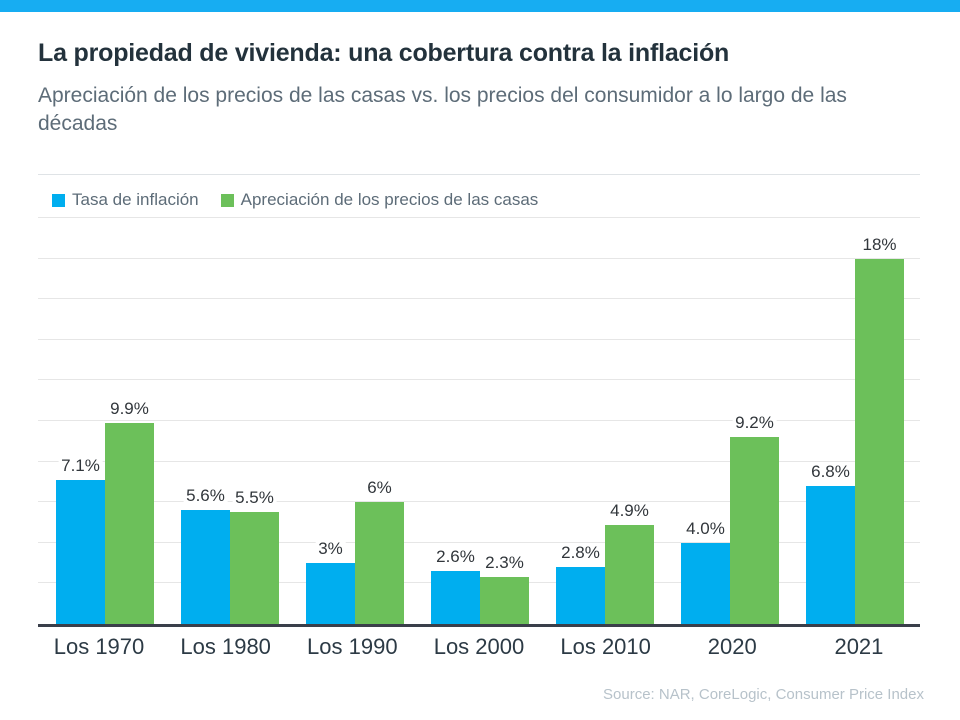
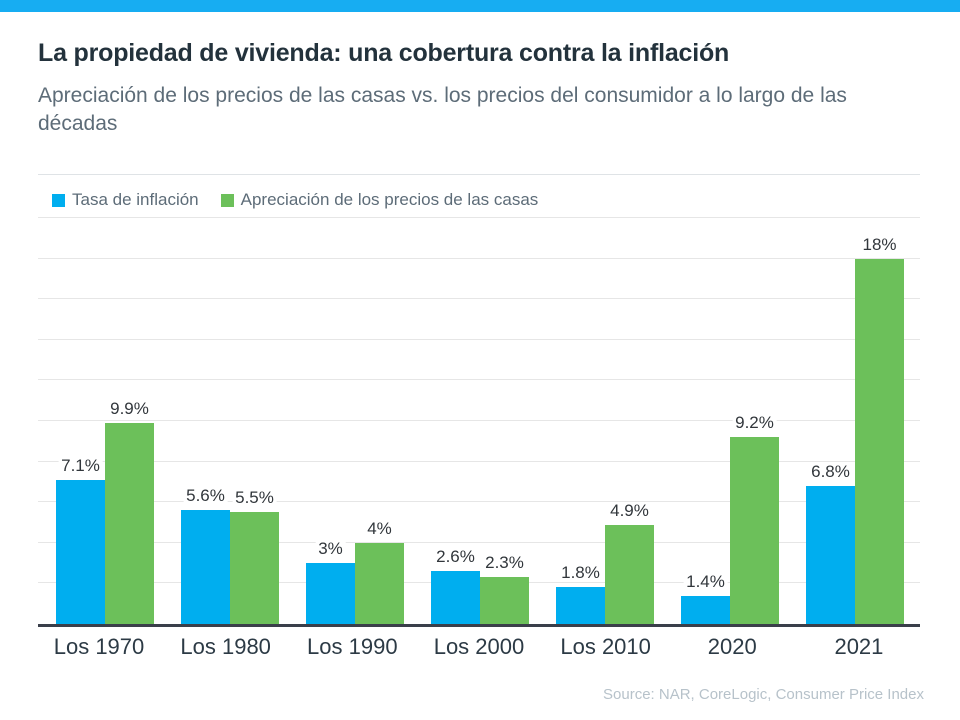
Apreciación de los precios de las casas/Los 1990: 6% -> 4%
Tasa de inflación/Los 2010: 2.8% -> 1.8%
Tasa de inflación/2020: 4.0% -> 1.4%
